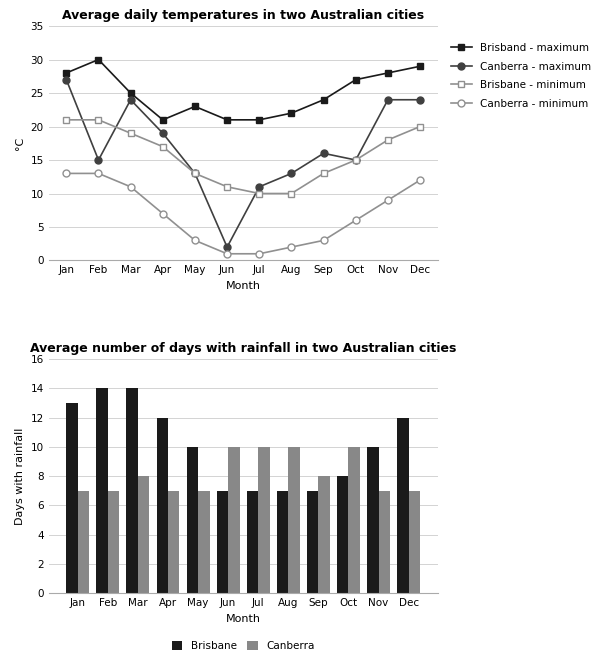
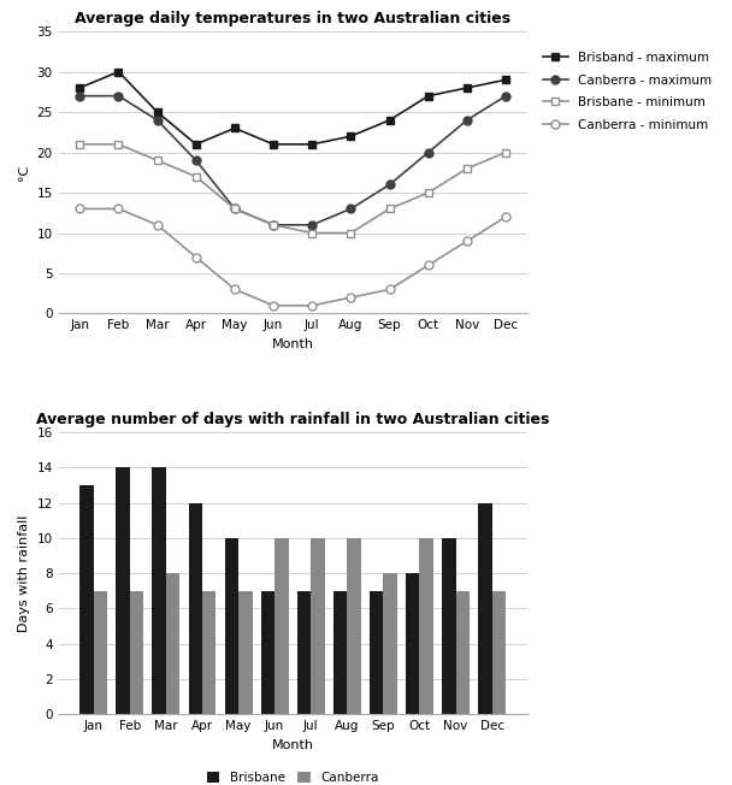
Average daily temperatures in two Australian cities/Canberra - maximum/Feb: 15 -> 27
Average daily temperatures in two Australian cities/Canberra - maximum/Jun: 2 -> 11
Average daily temperatures in two Australian cities/Canberra - maximum/Oct: 15 -> 20
Average daily temperatures in two Australian cities/Canberra - maximum/Dec: 24 -> 27
